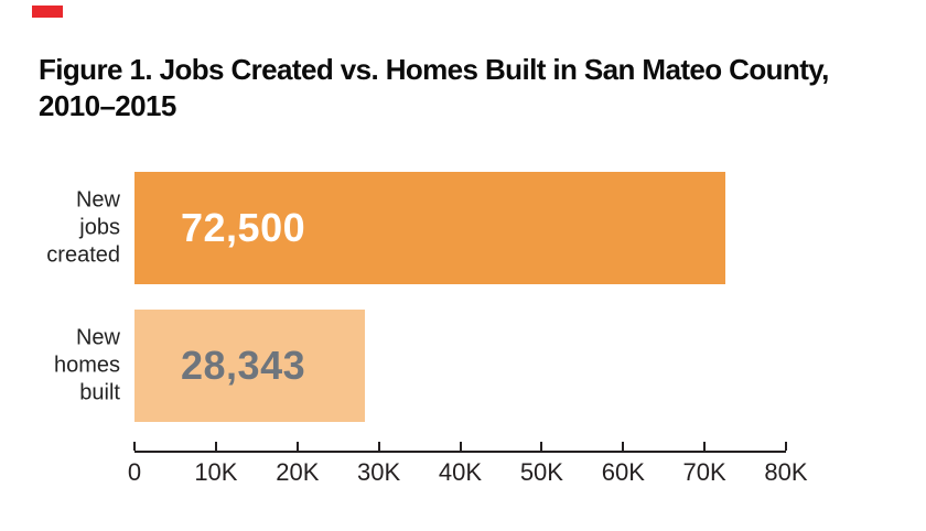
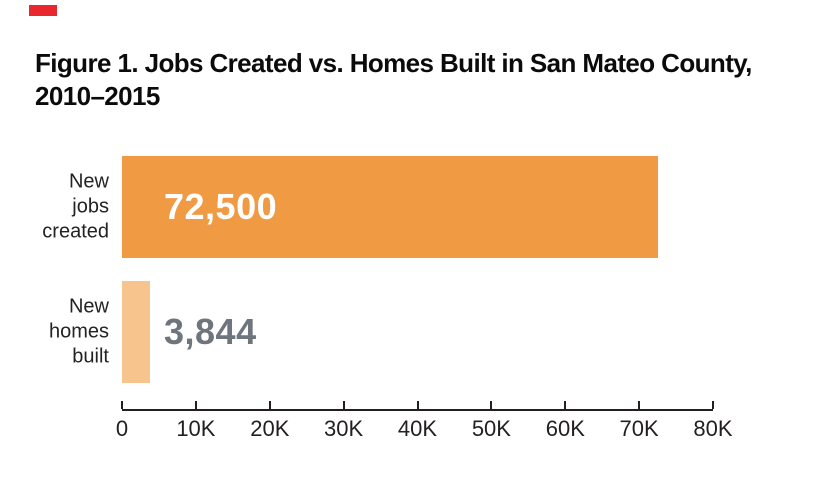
New homes built: 28,343 -> 3,844
